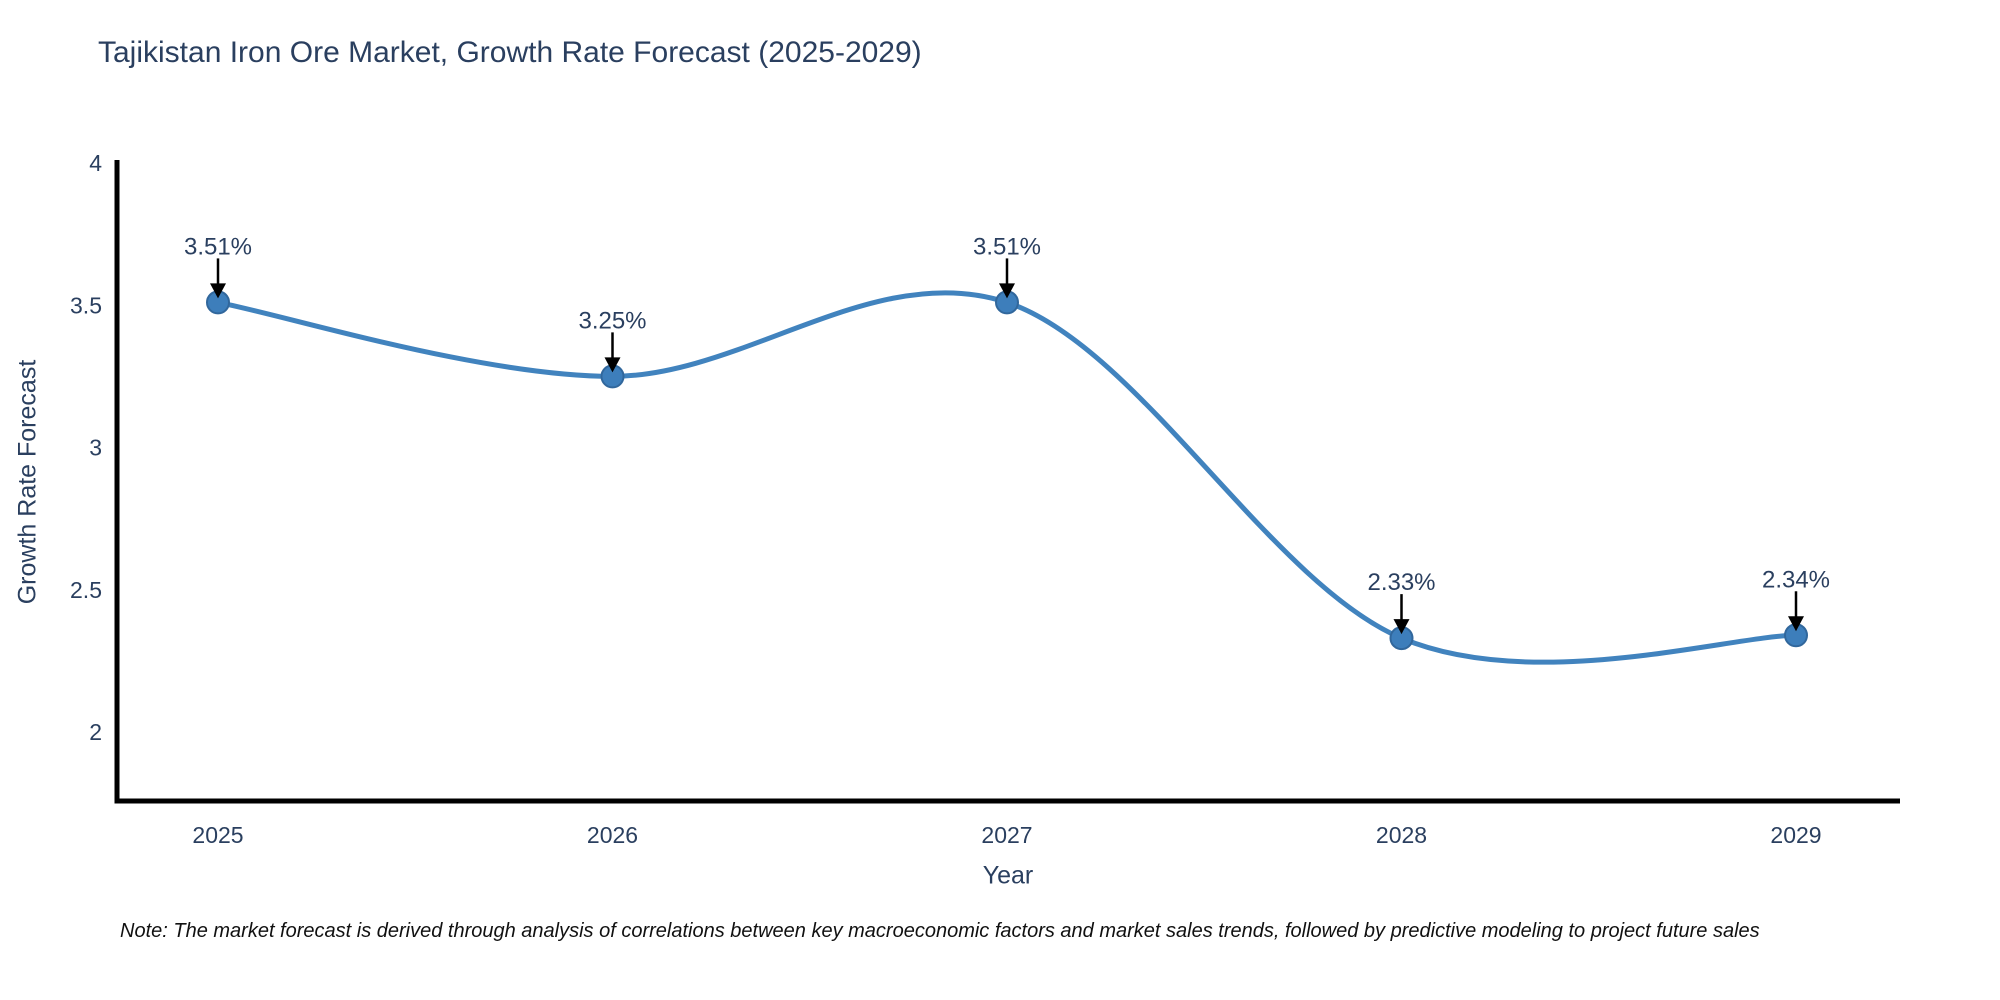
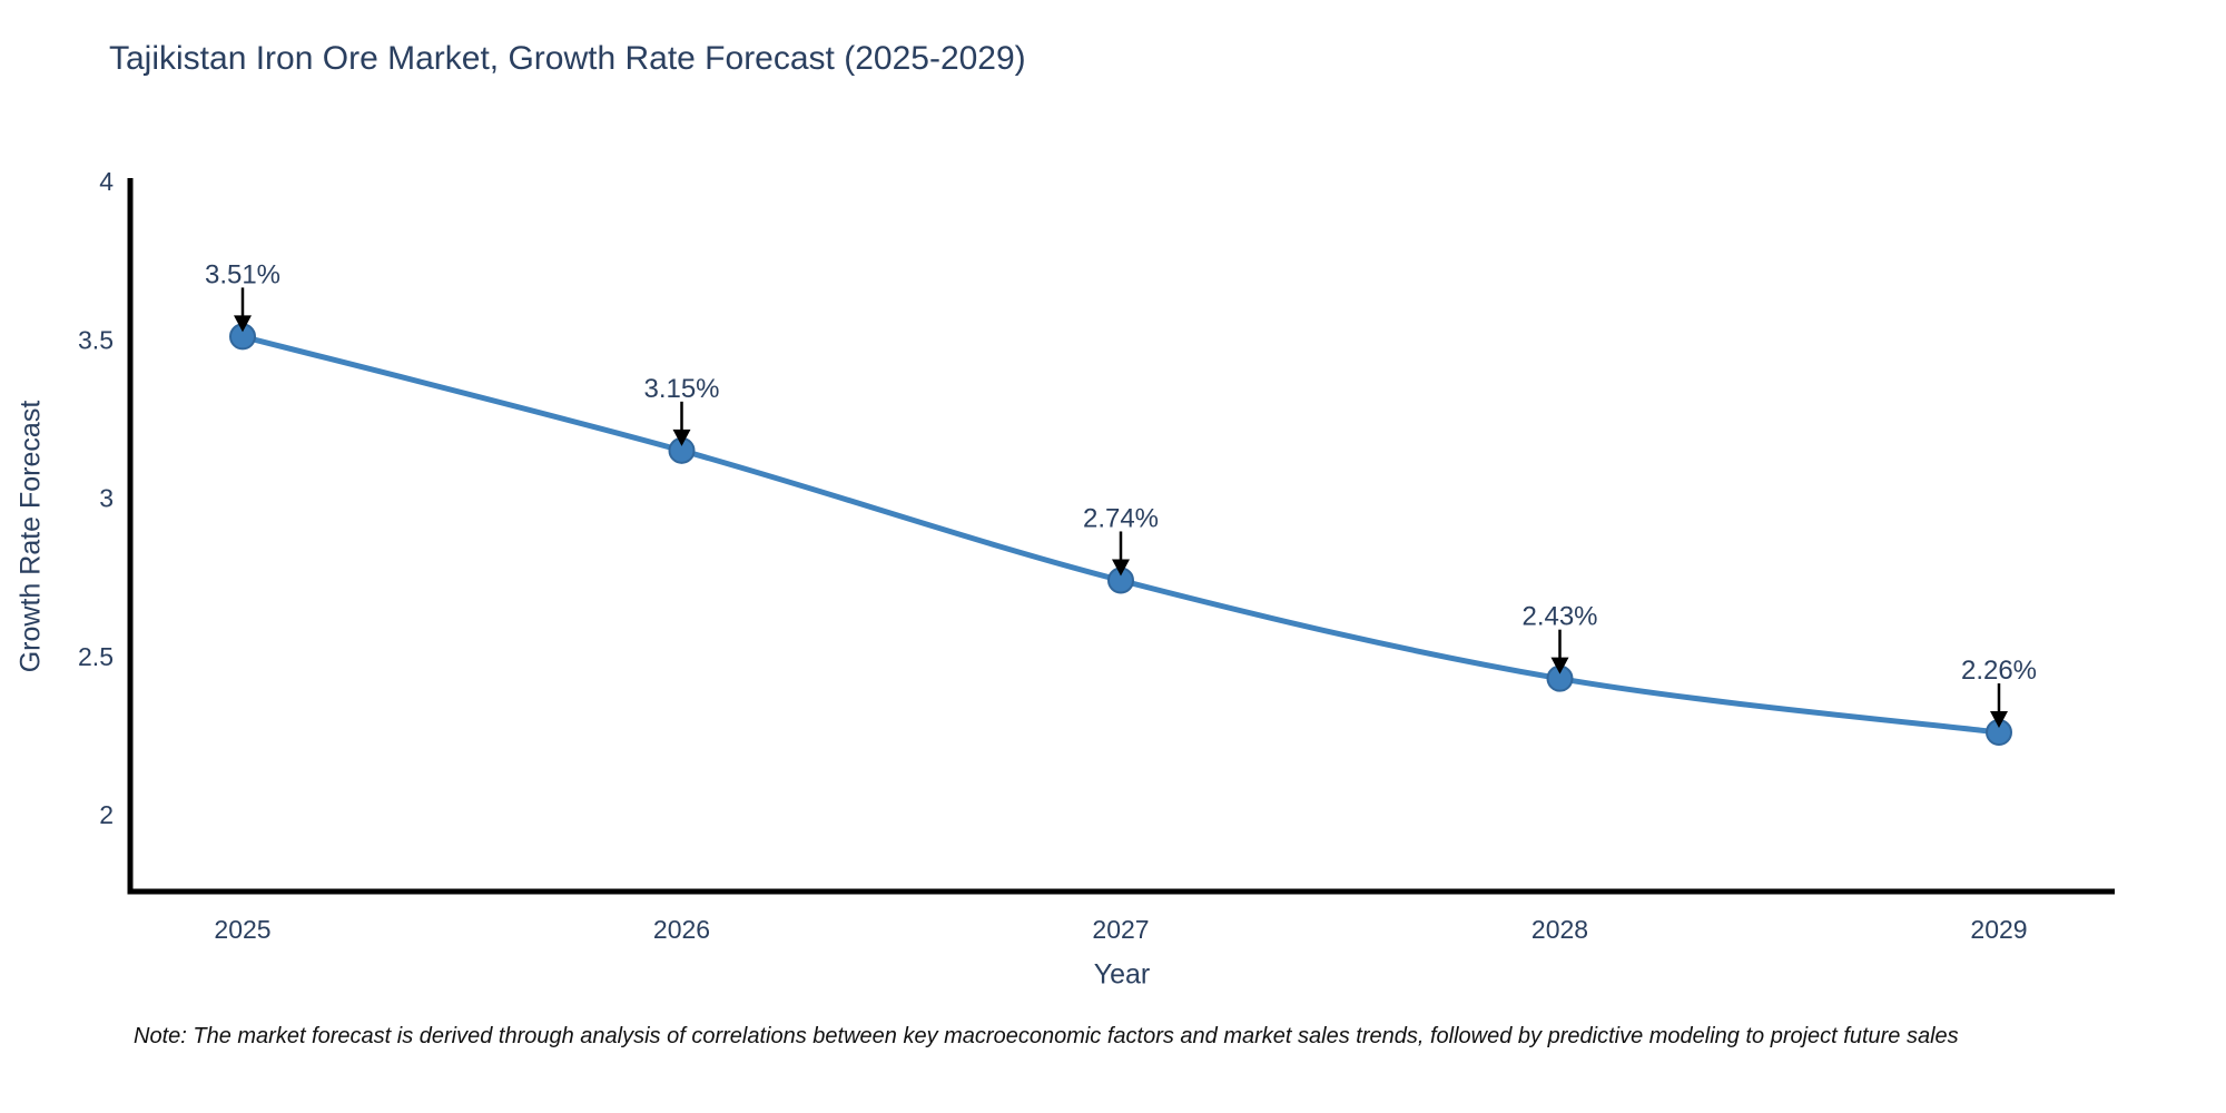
2026: 3.25% -> 3.15%
2027: 3.51% -> 2.74%
2028: 2.33% -> 2.43%
2029: 2.34% -> 2.26%
